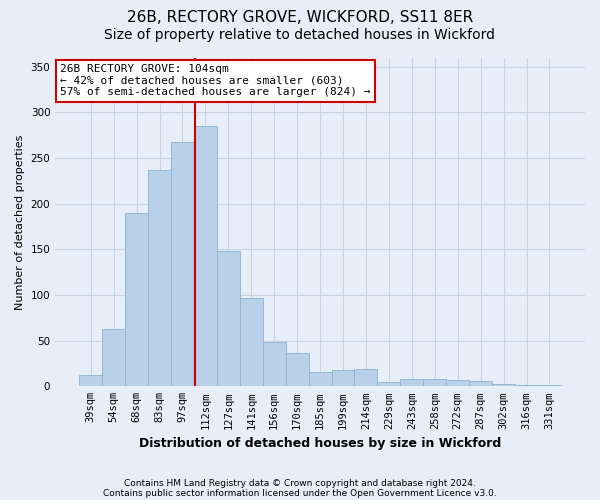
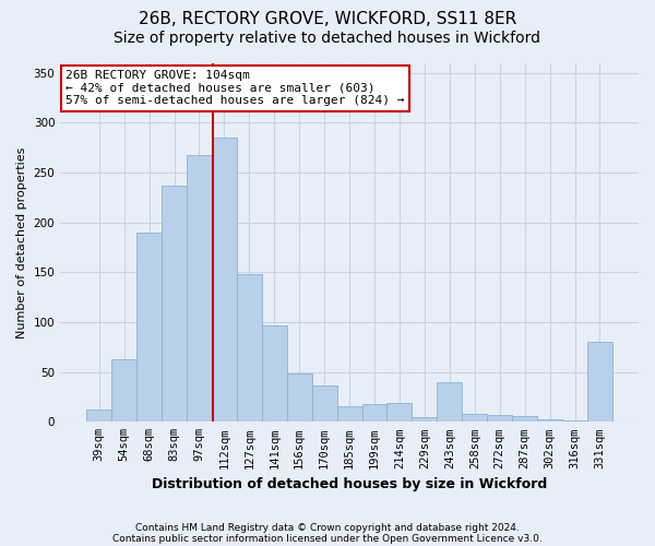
243sqm: 8 -> 40
331sqm: 1 -> 80
